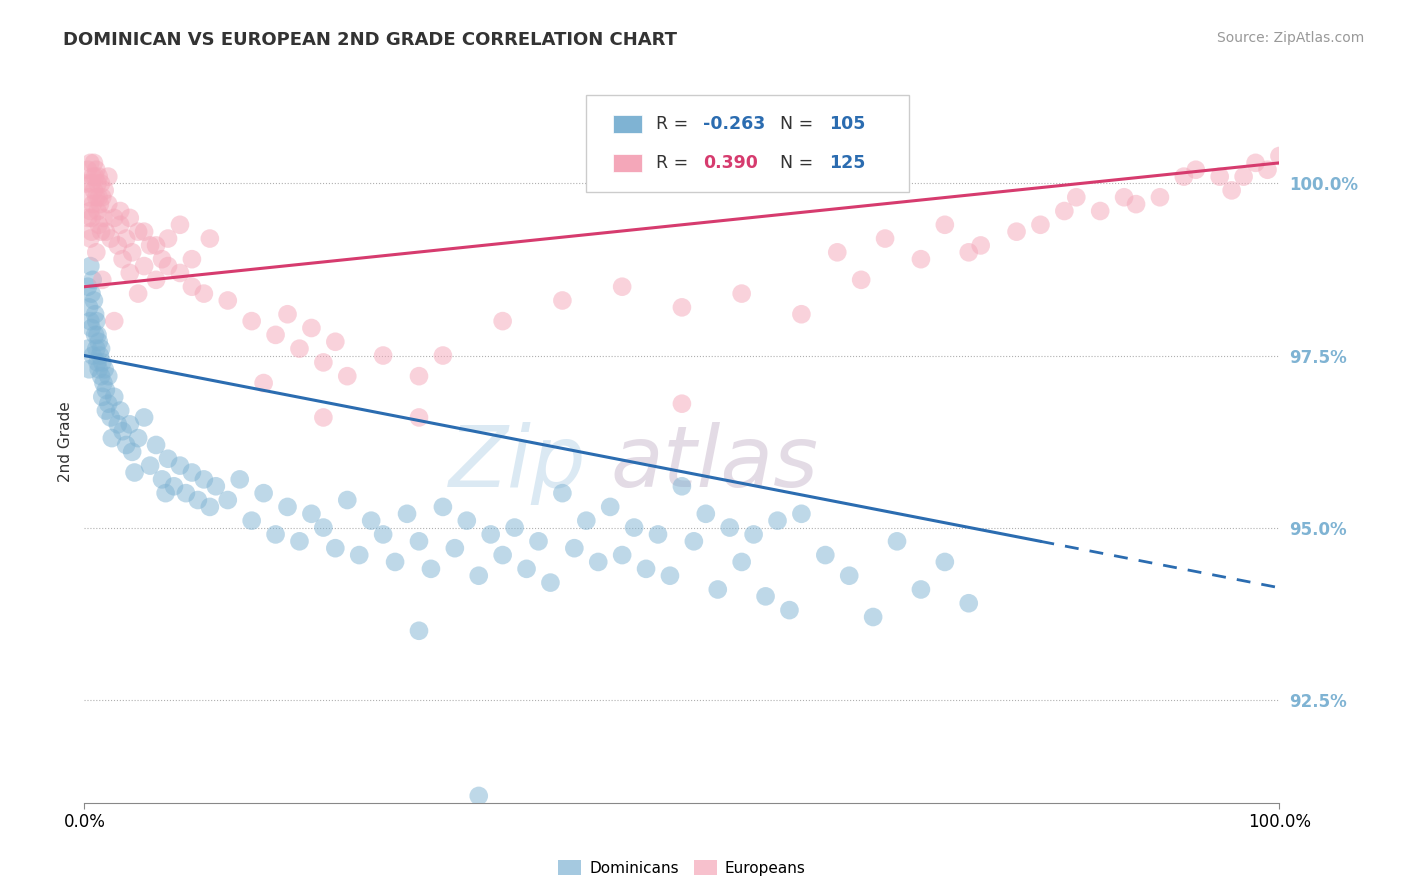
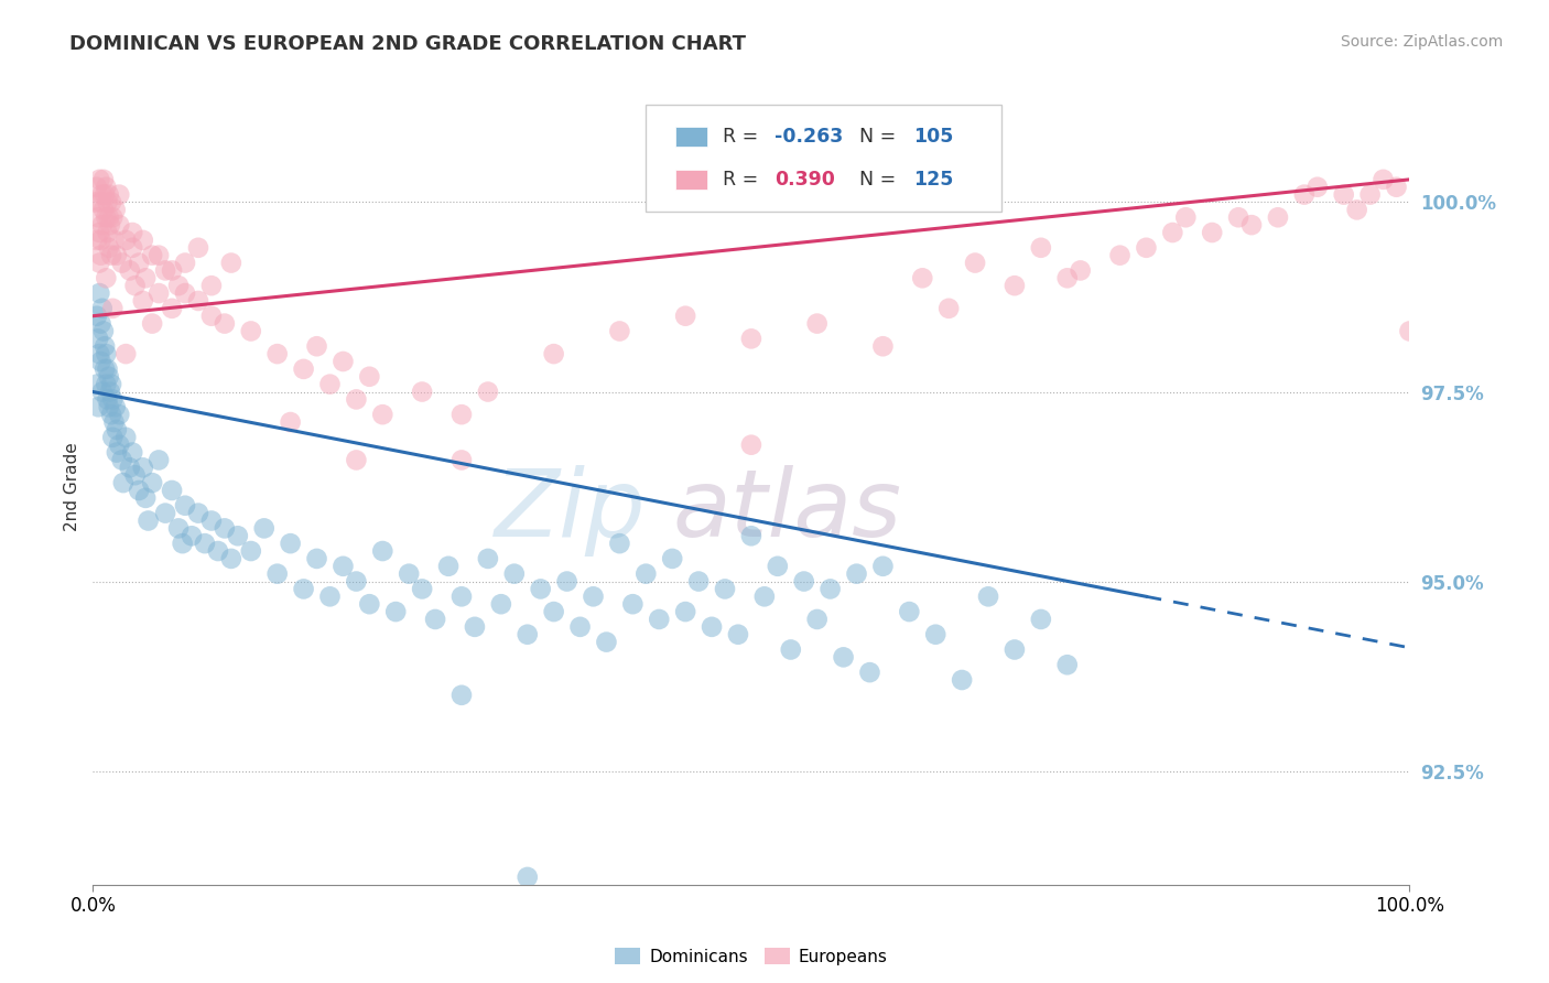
Europeans/100.0%: 100.4% -> 98.3%
